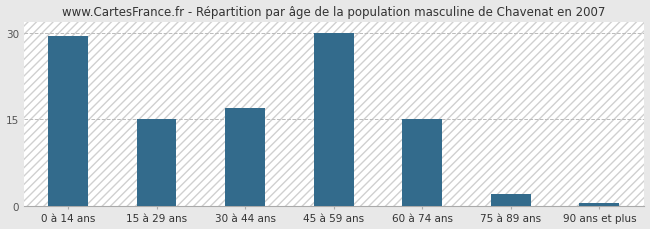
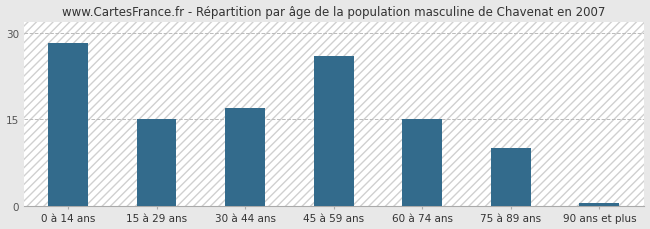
0 à 14 ans: 29.5 -> 28.2
45 à 59 ans: 30.0 -> 26.0
75 à 89 ans: 2.0 -> 10.0
